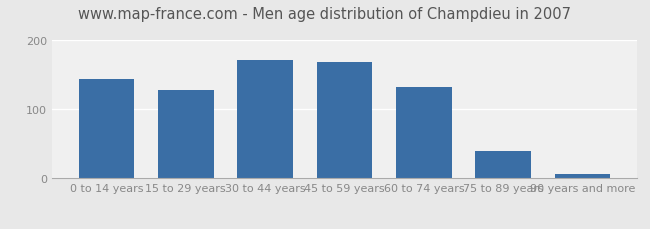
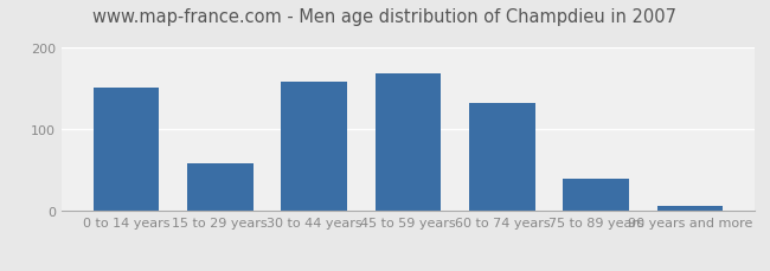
0 to 14 years: 144 -> 152
15 to 29 years: 128 -> 58
30 to 44 years: 172 -> 158
